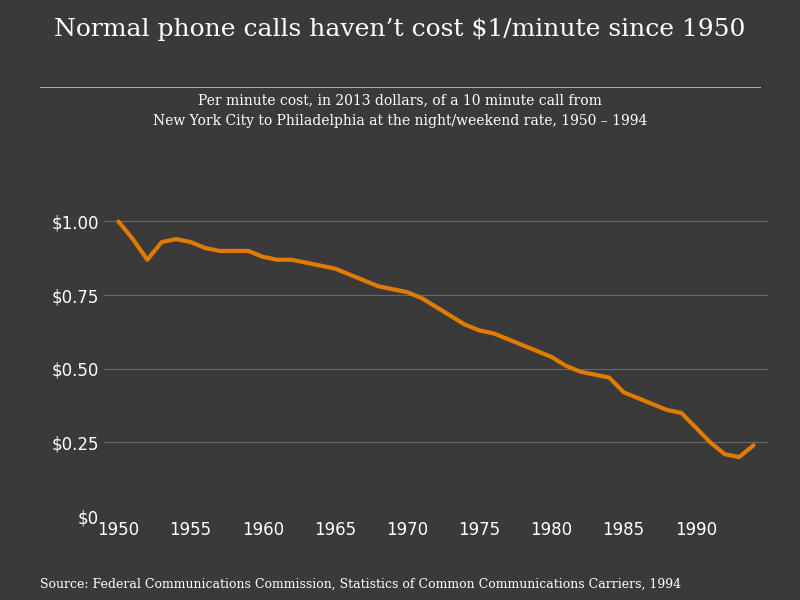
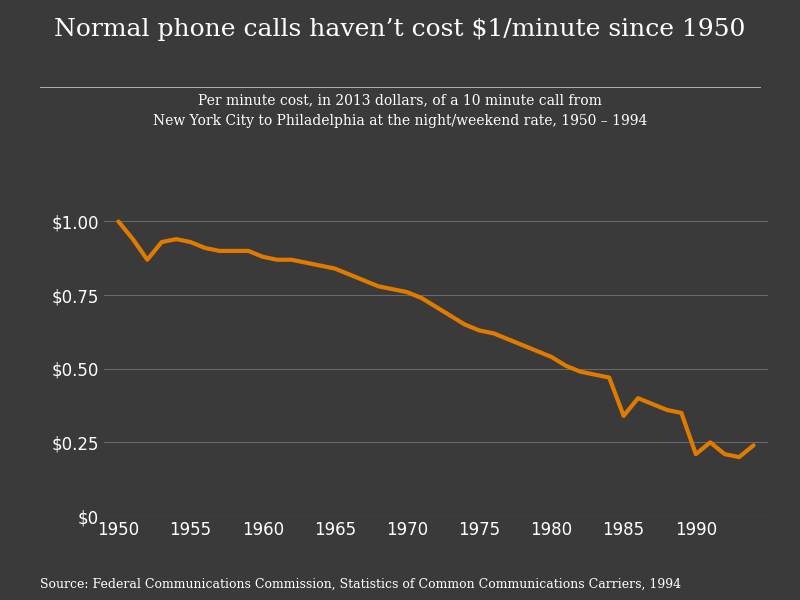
1985: $0.42 -> $0.34
1990: $0.30 -> $0.21
